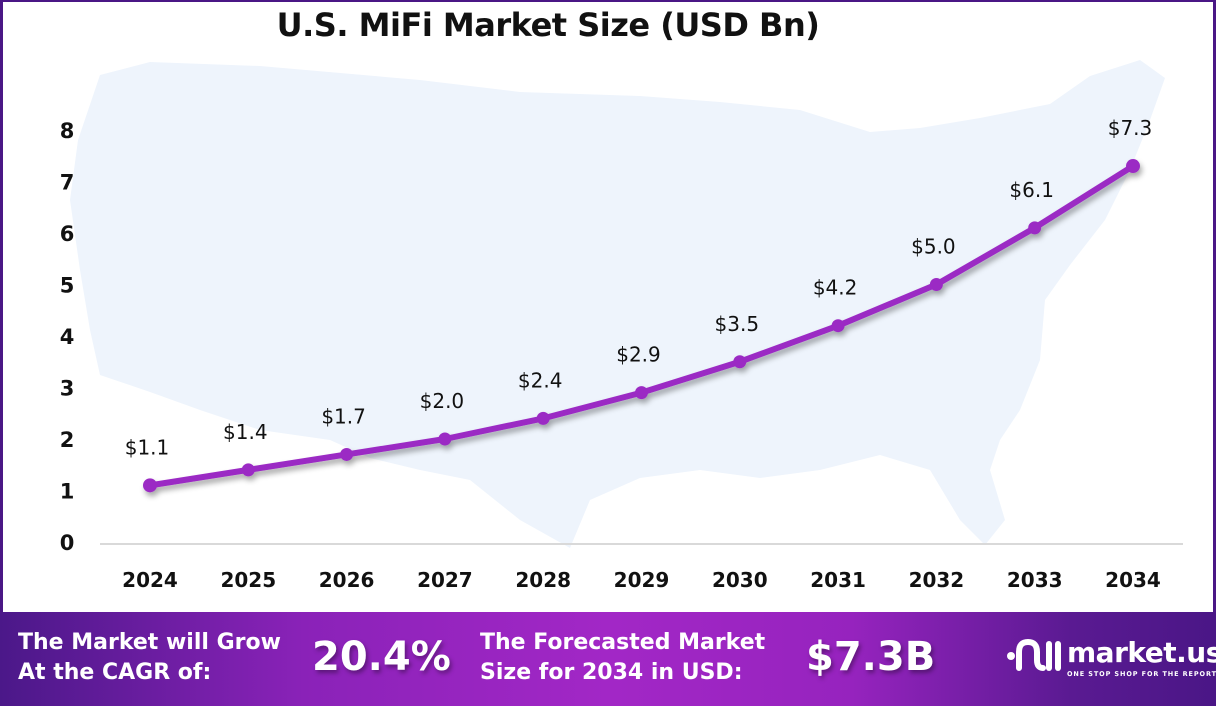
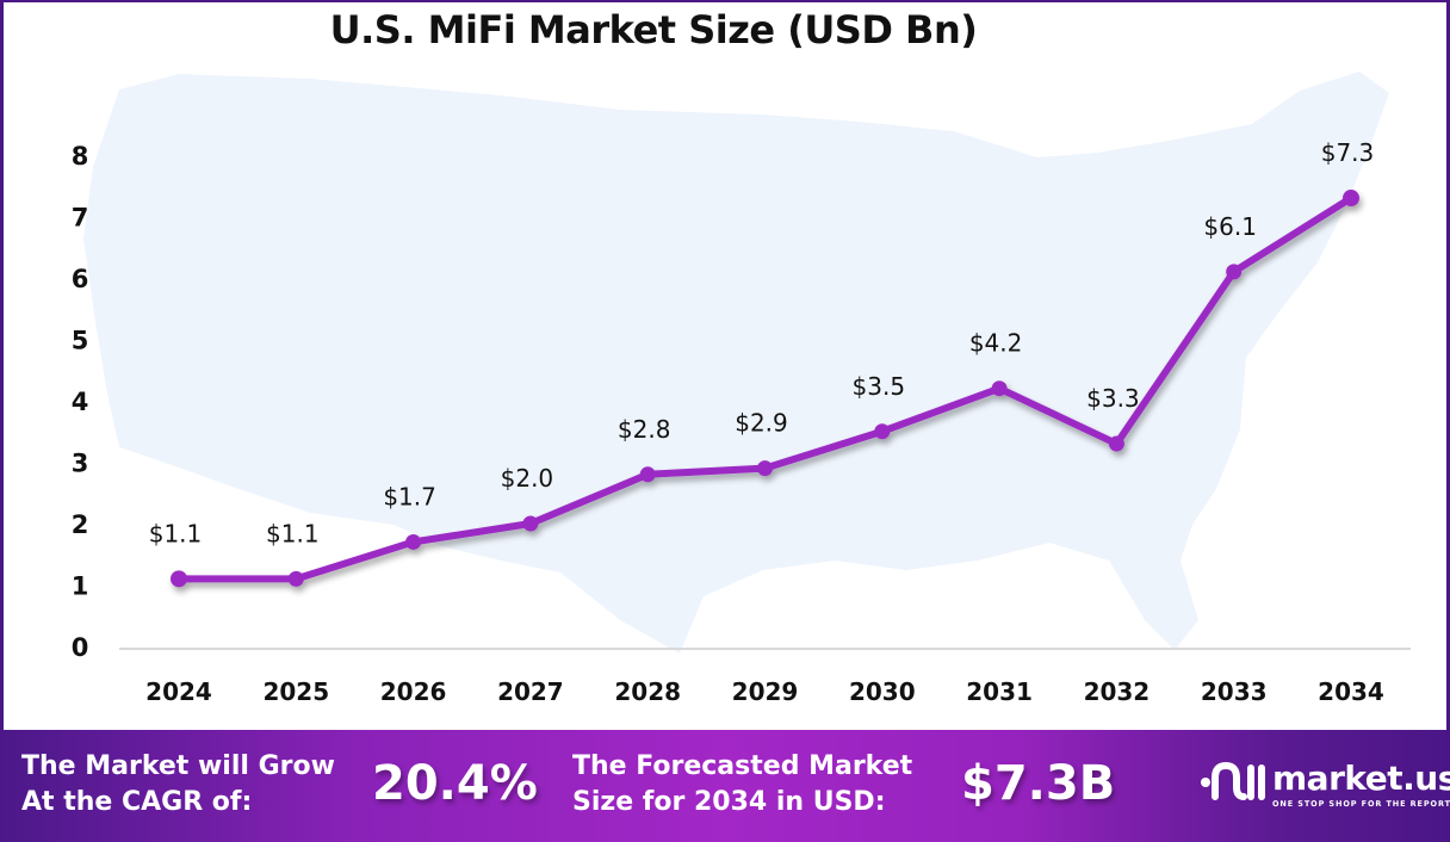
2025: $1.4 -> $1.1
2028: $2.4 -> $2.8
2032: $5.0 -> $3.3
